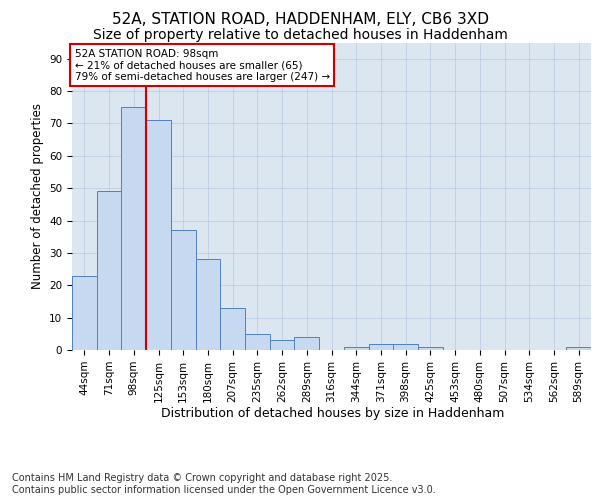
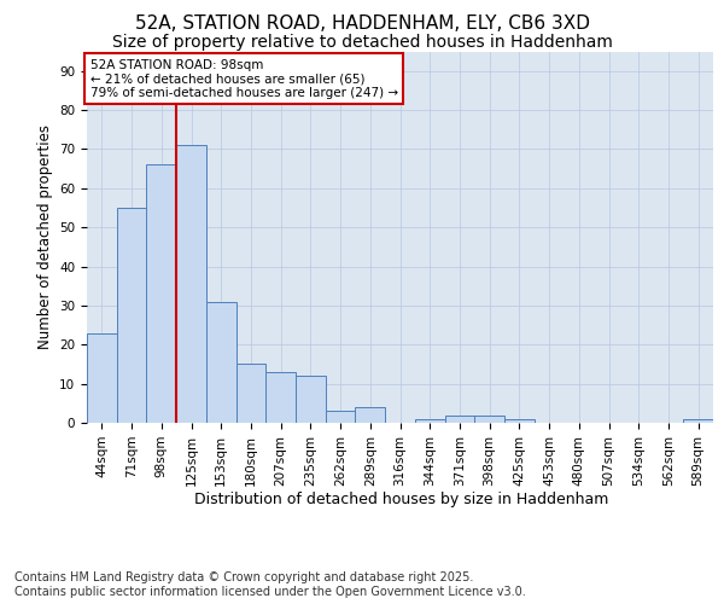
71sqm: 49 -> 55
98sqm: 75 -> 66
153sqm: 37 -> 31
180sqm: 28 -> 15
235sqm: 5 -> 12
